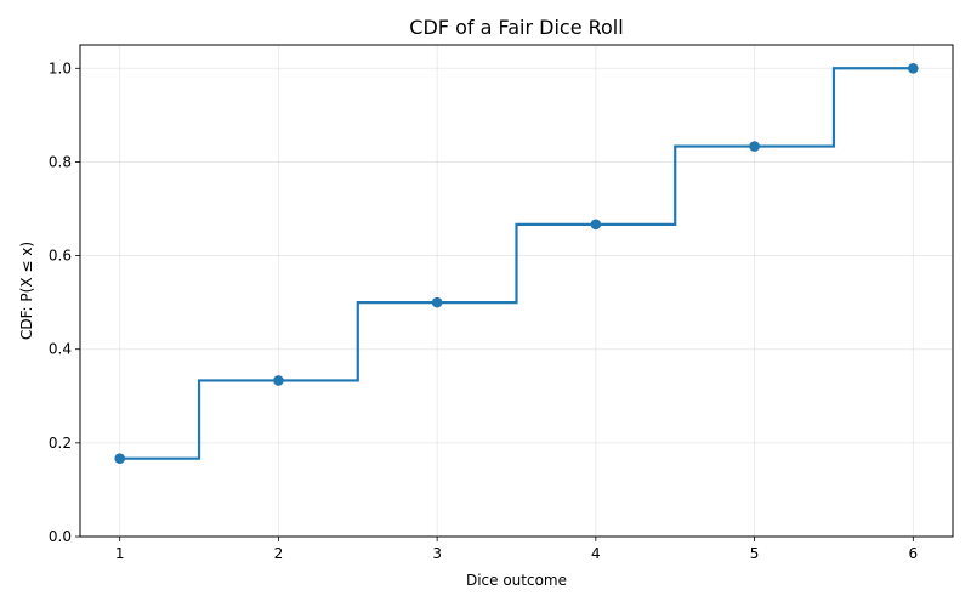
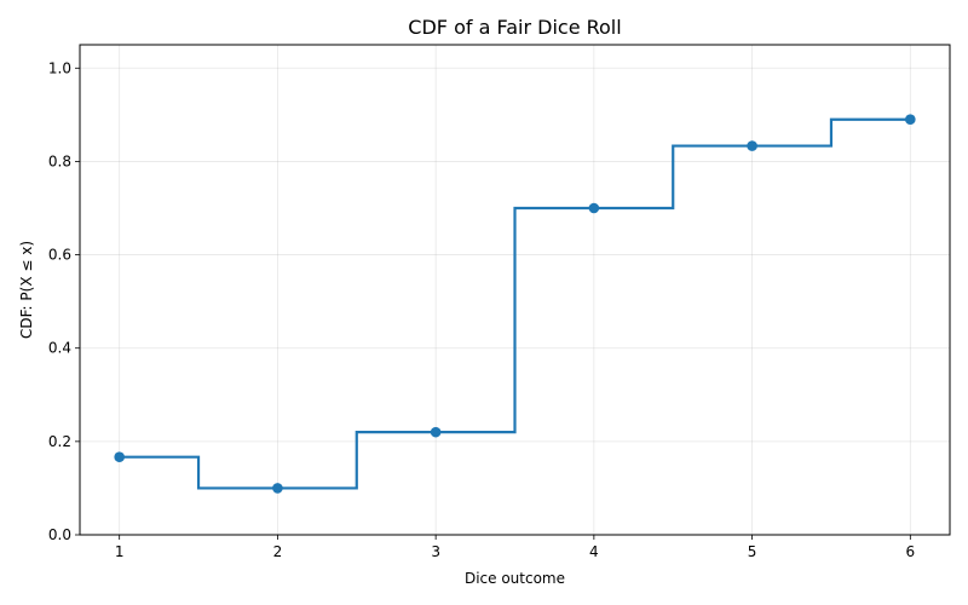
2: 0.33 -> 0.10
3: 0.50 -> 0.22
4: 0.67 -> 0.70
6: 1.00 -> 0.89
